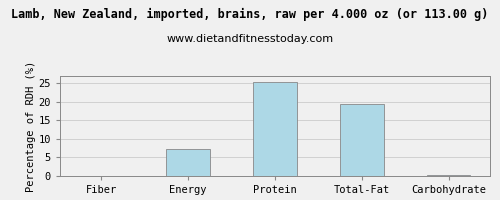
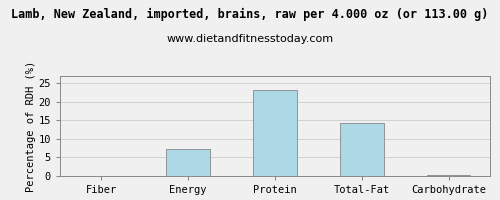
Protein: 25.5 -> 23.2
Total-Fat: 19.5 -> 14.2
